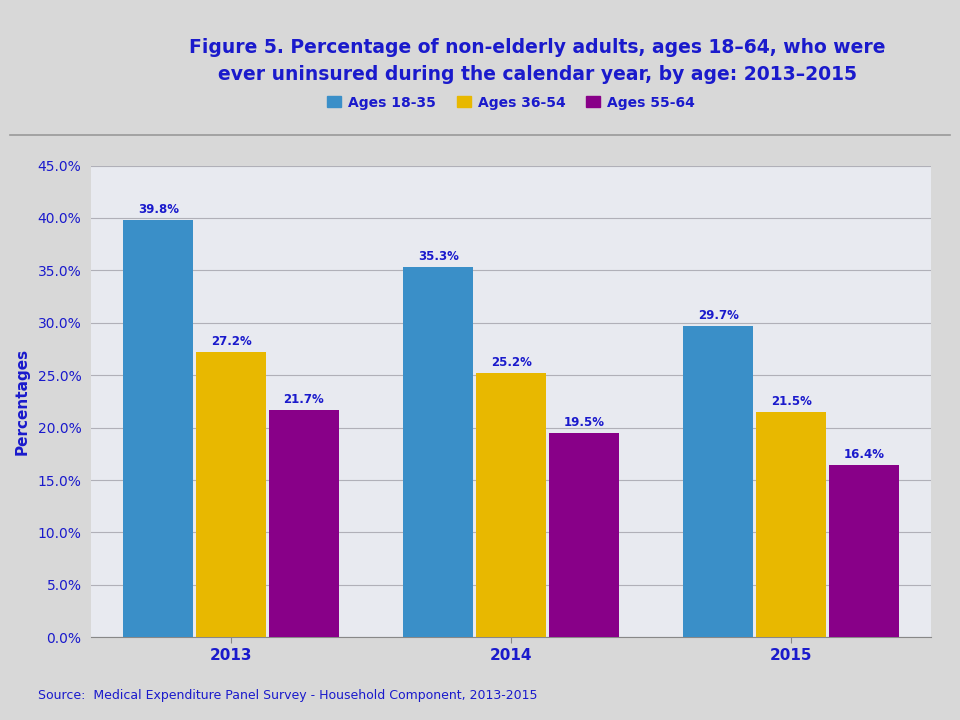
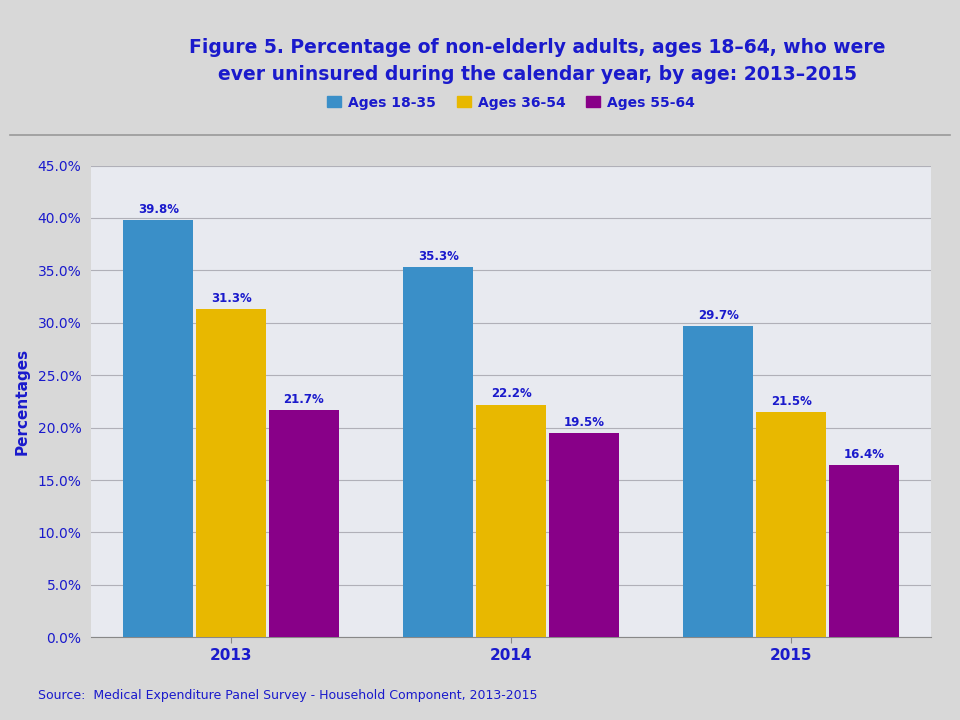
Ages 36-54/2013: 27.2% -> 31.3%
Ages 36-54/2014: 25.2% -> 22.2%
